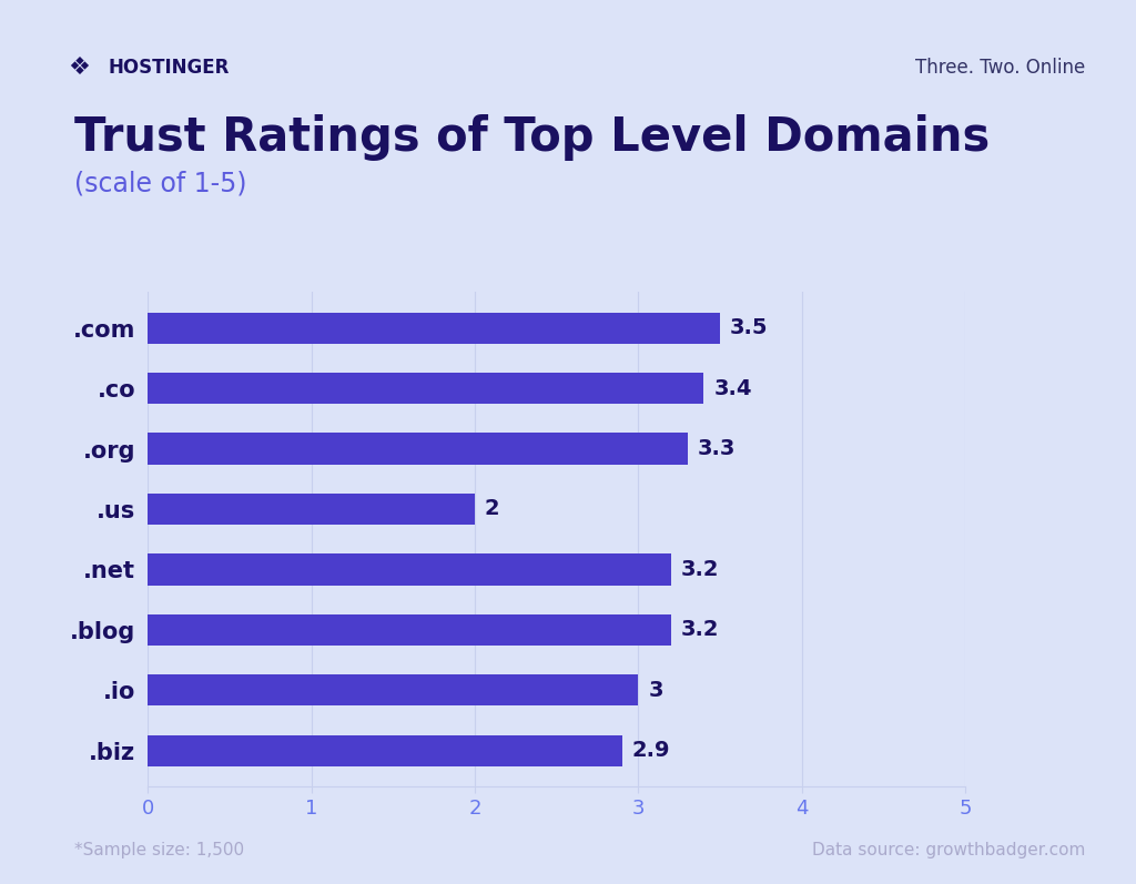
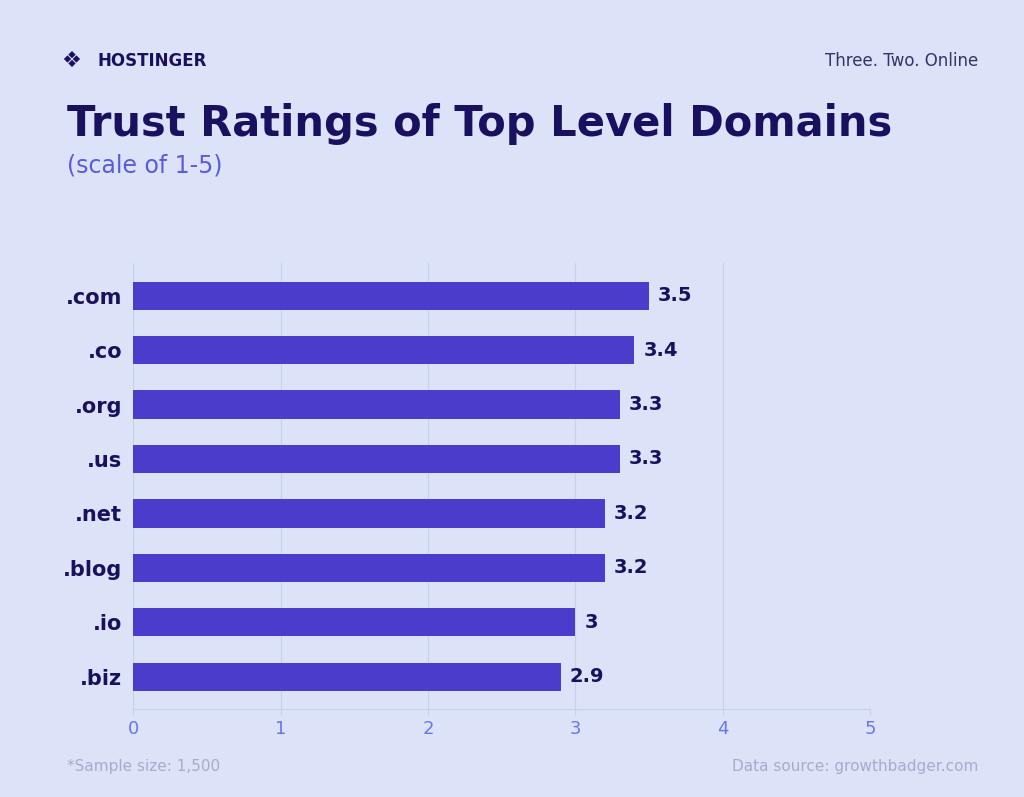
.us: 2 -> 3.3
